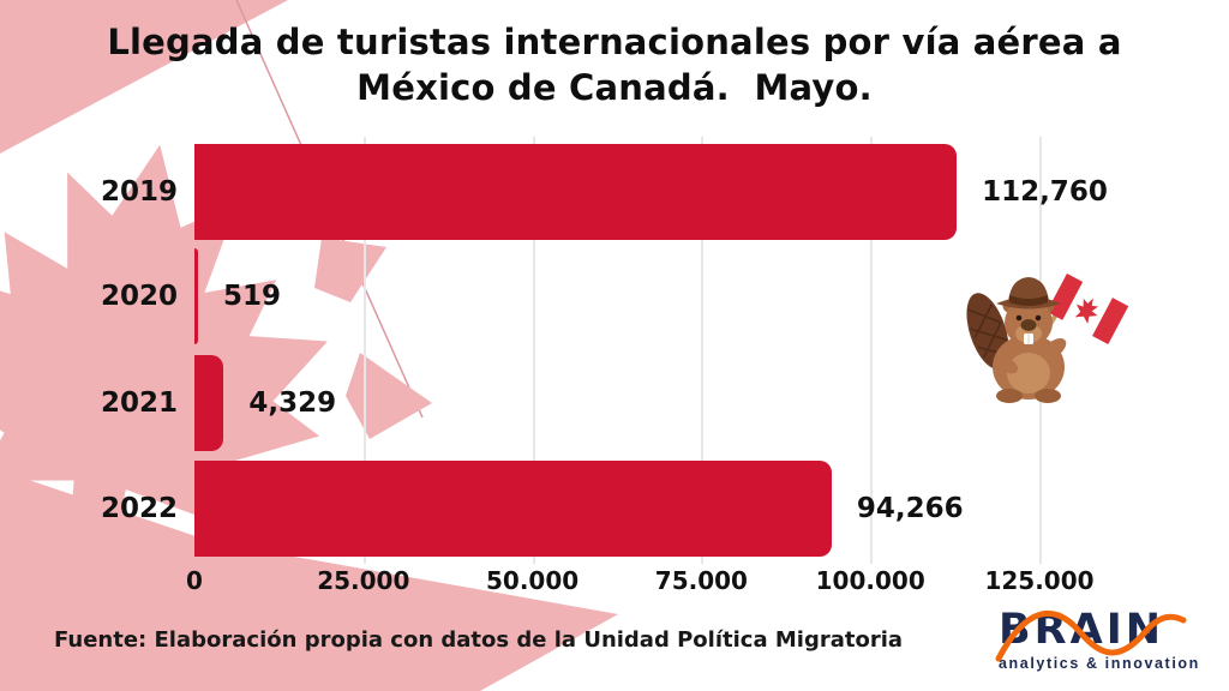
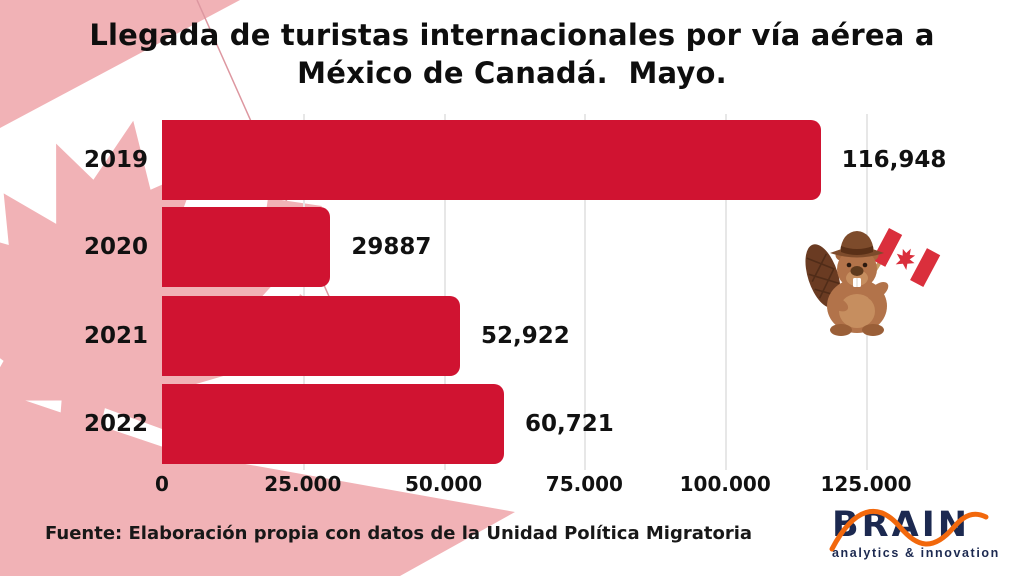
2019: 112,760 -> 116,948
2020: 519 -> 29887
2021: 4,329 -> 52,922
2022: 94,266 -> 60,721
